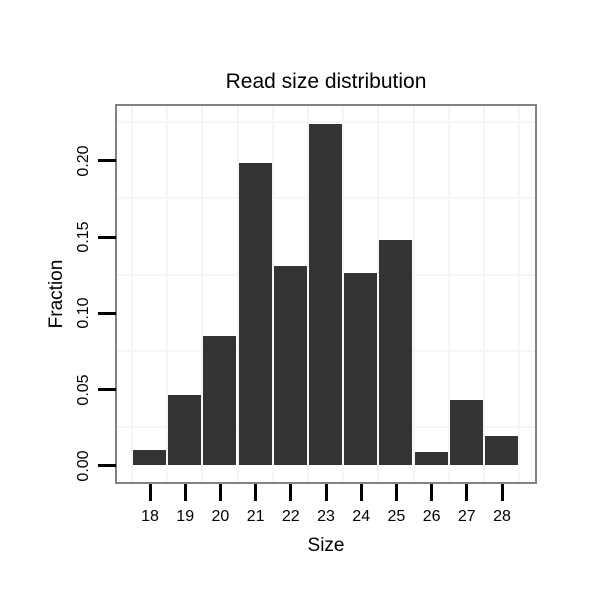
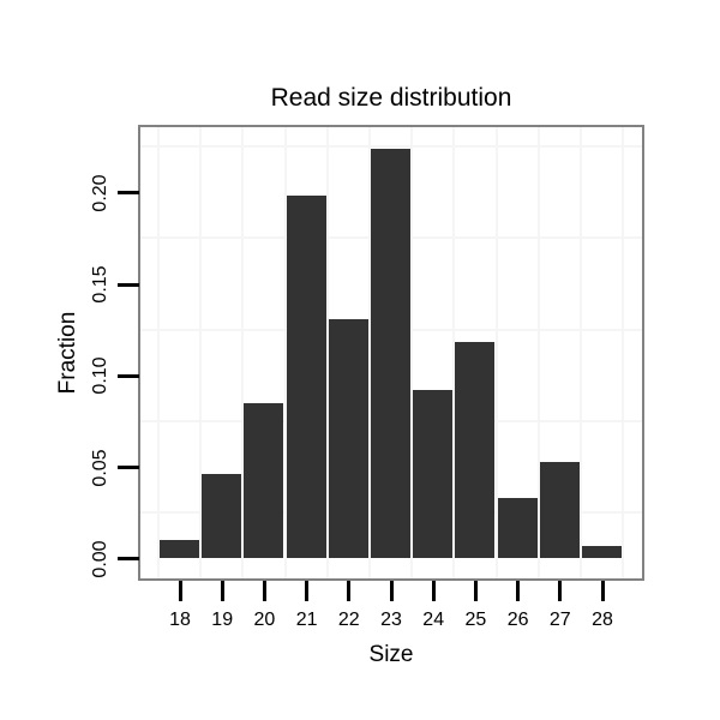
24: 0.126 -> 0.092
25: 0.148 -> 0.118
26: 0.009 -> 0.033
27: 0.043 -> 0.053
28: 0.019 -> 0.007
